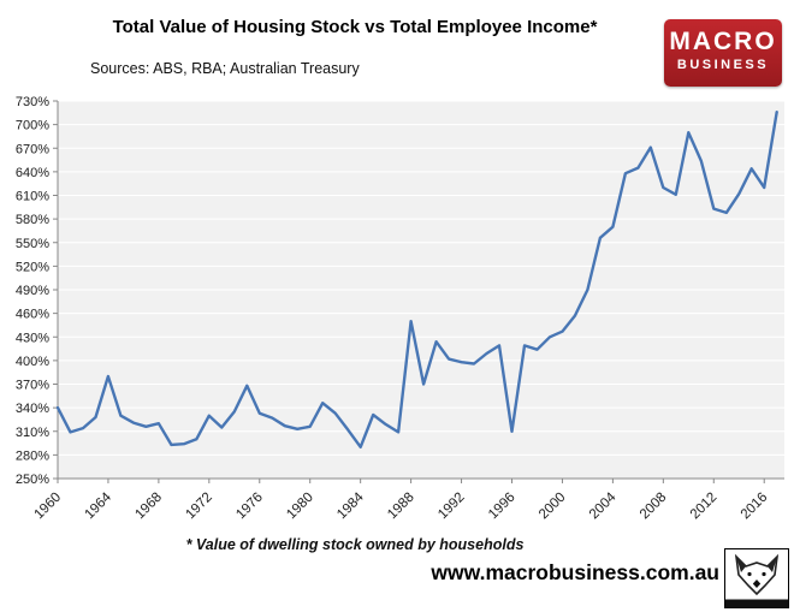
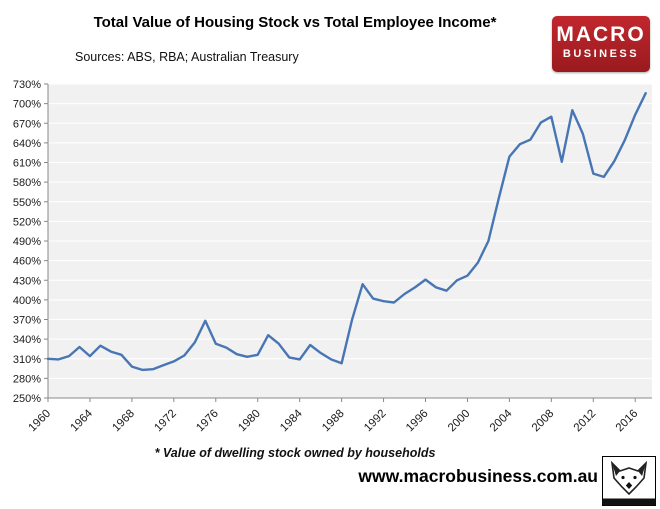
1960: 340% -> 310%
1964: 380% -> 310%
1968: 320% -> 300%
1972: 330% -> 310%
1984: 290% -> 310%
1988: 450% -> 300%
1996: 310% -> 430%
2004: 570% -> 620%
2008: 620% -> 680%
2016: 620% -> 680%
